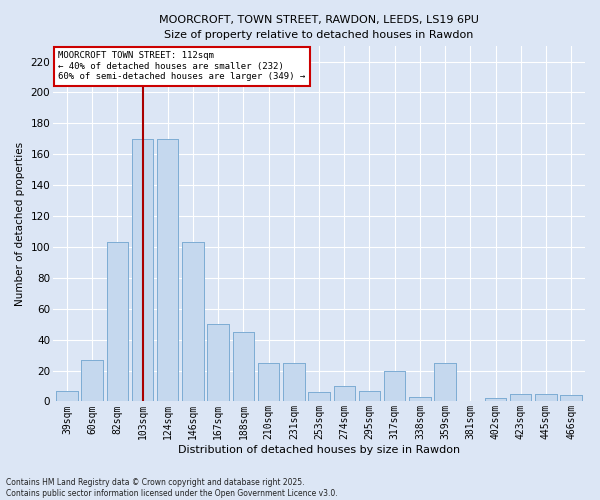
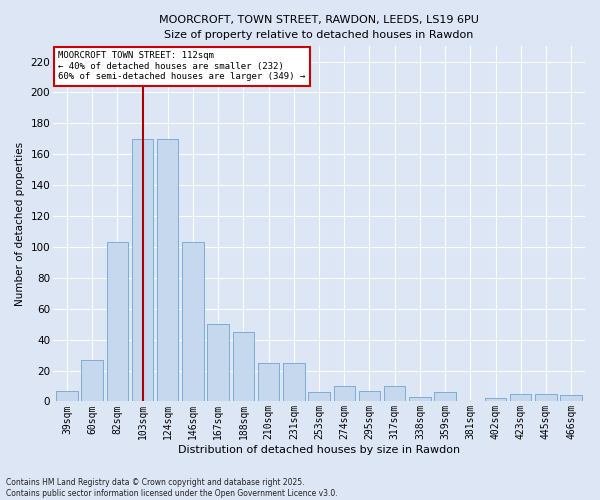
317sqm: 20 -> 10
359sqm: 25 -> 6
